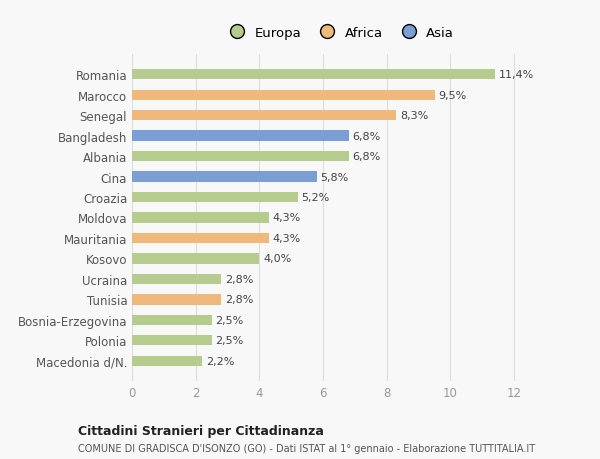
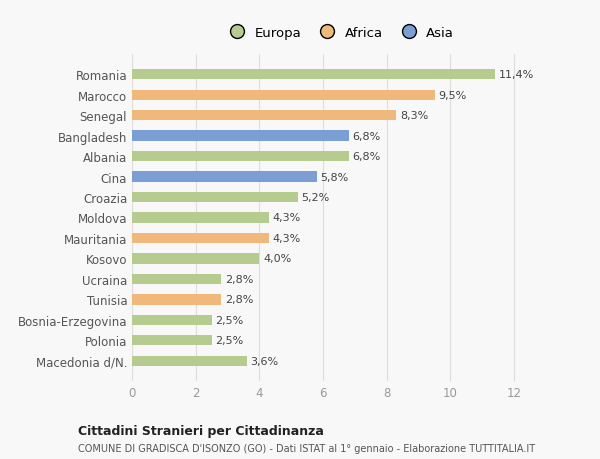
Macedonia d/N.: 2,2% -> 3,6%
